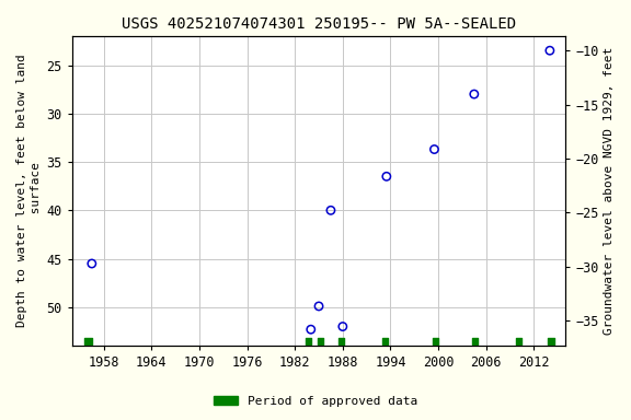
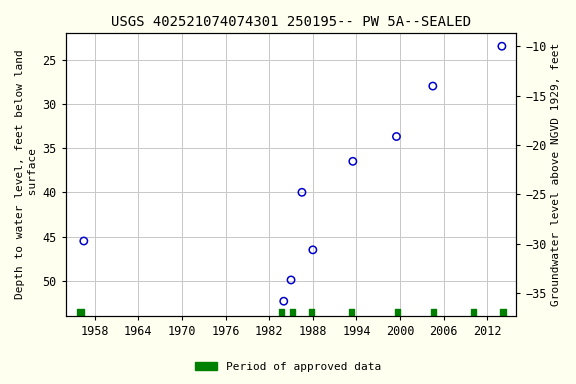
1988: 52.0 -> 46.5
